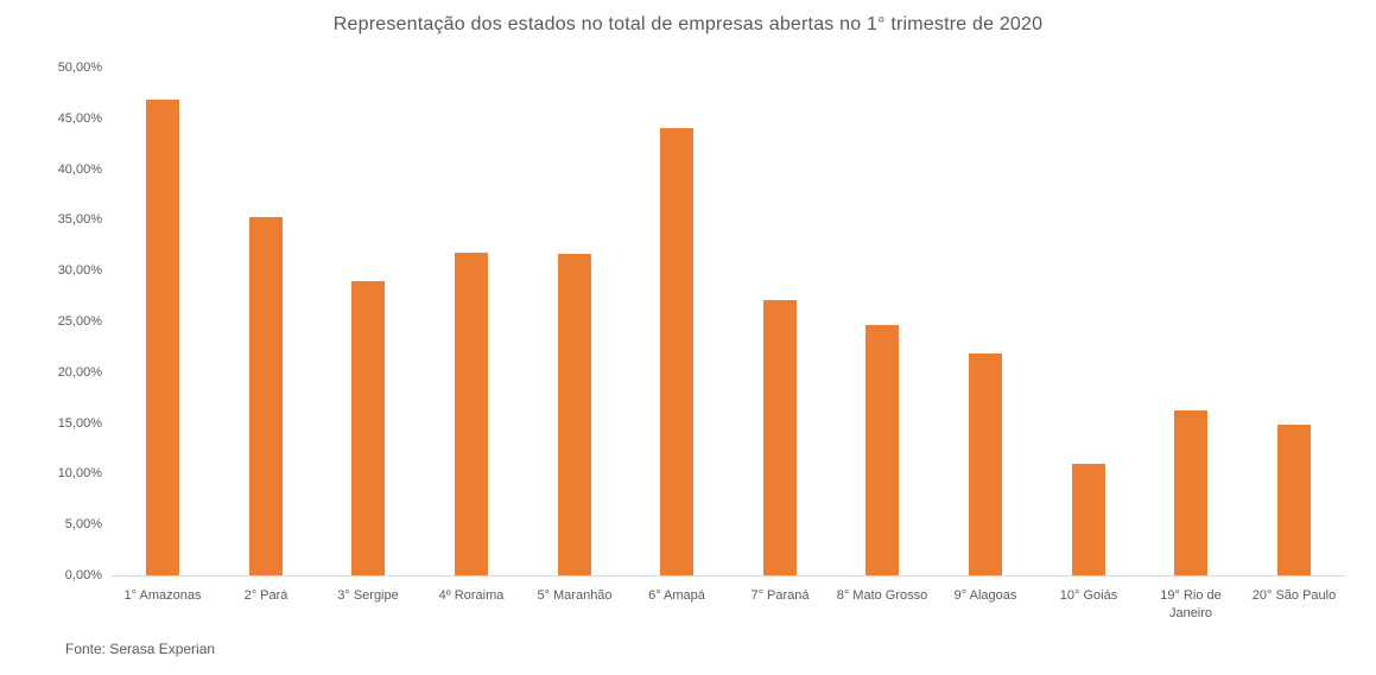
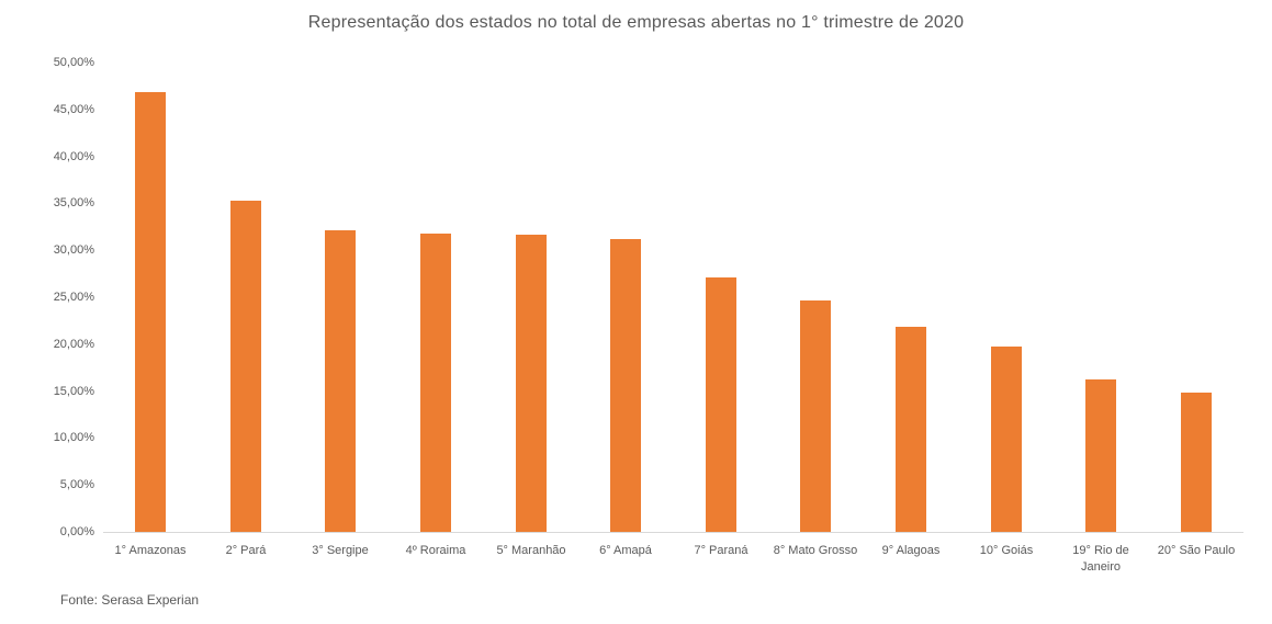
3° Sergipe: 29% -> 32%
6° Amapá: 44% -> 31%
10° Goiás: 11% -> 20%
